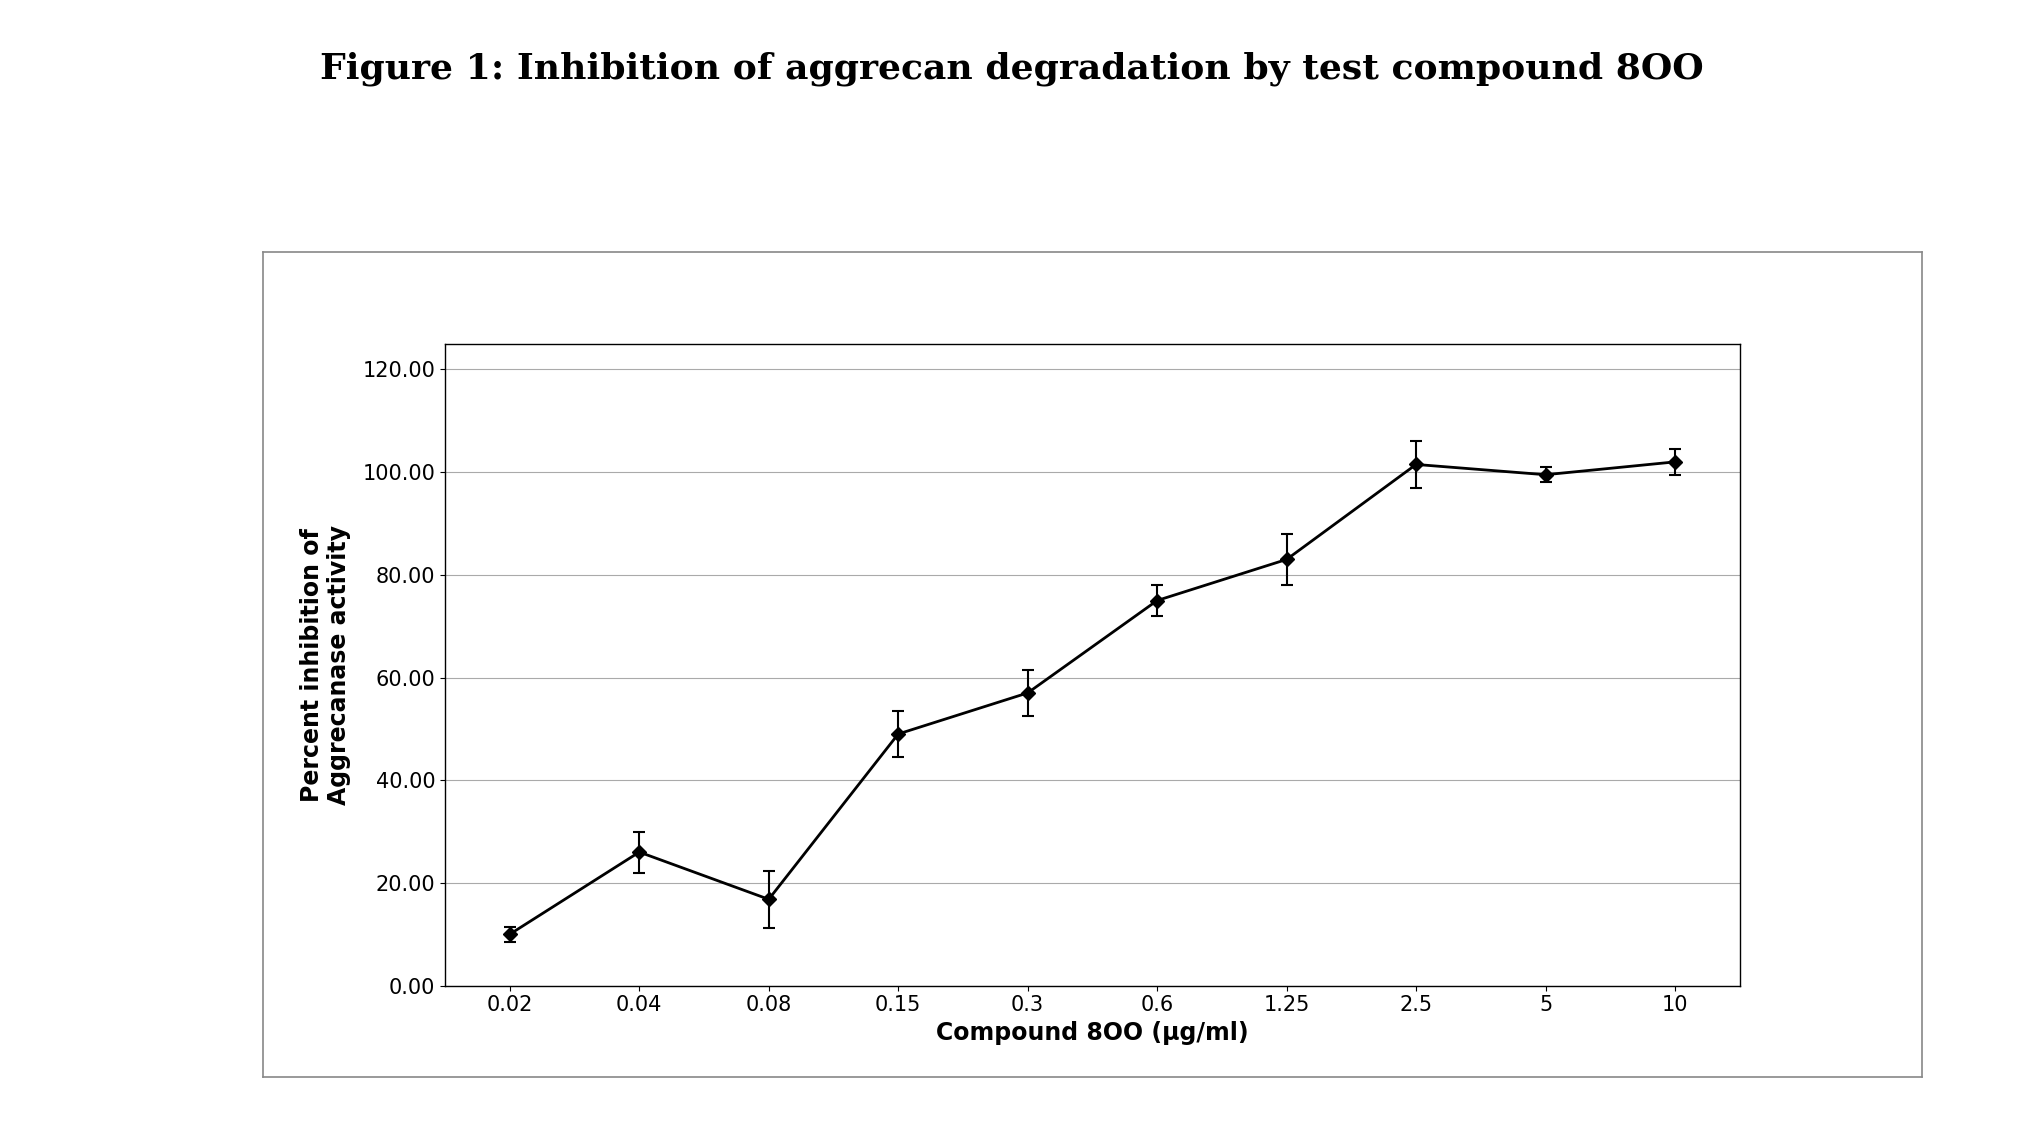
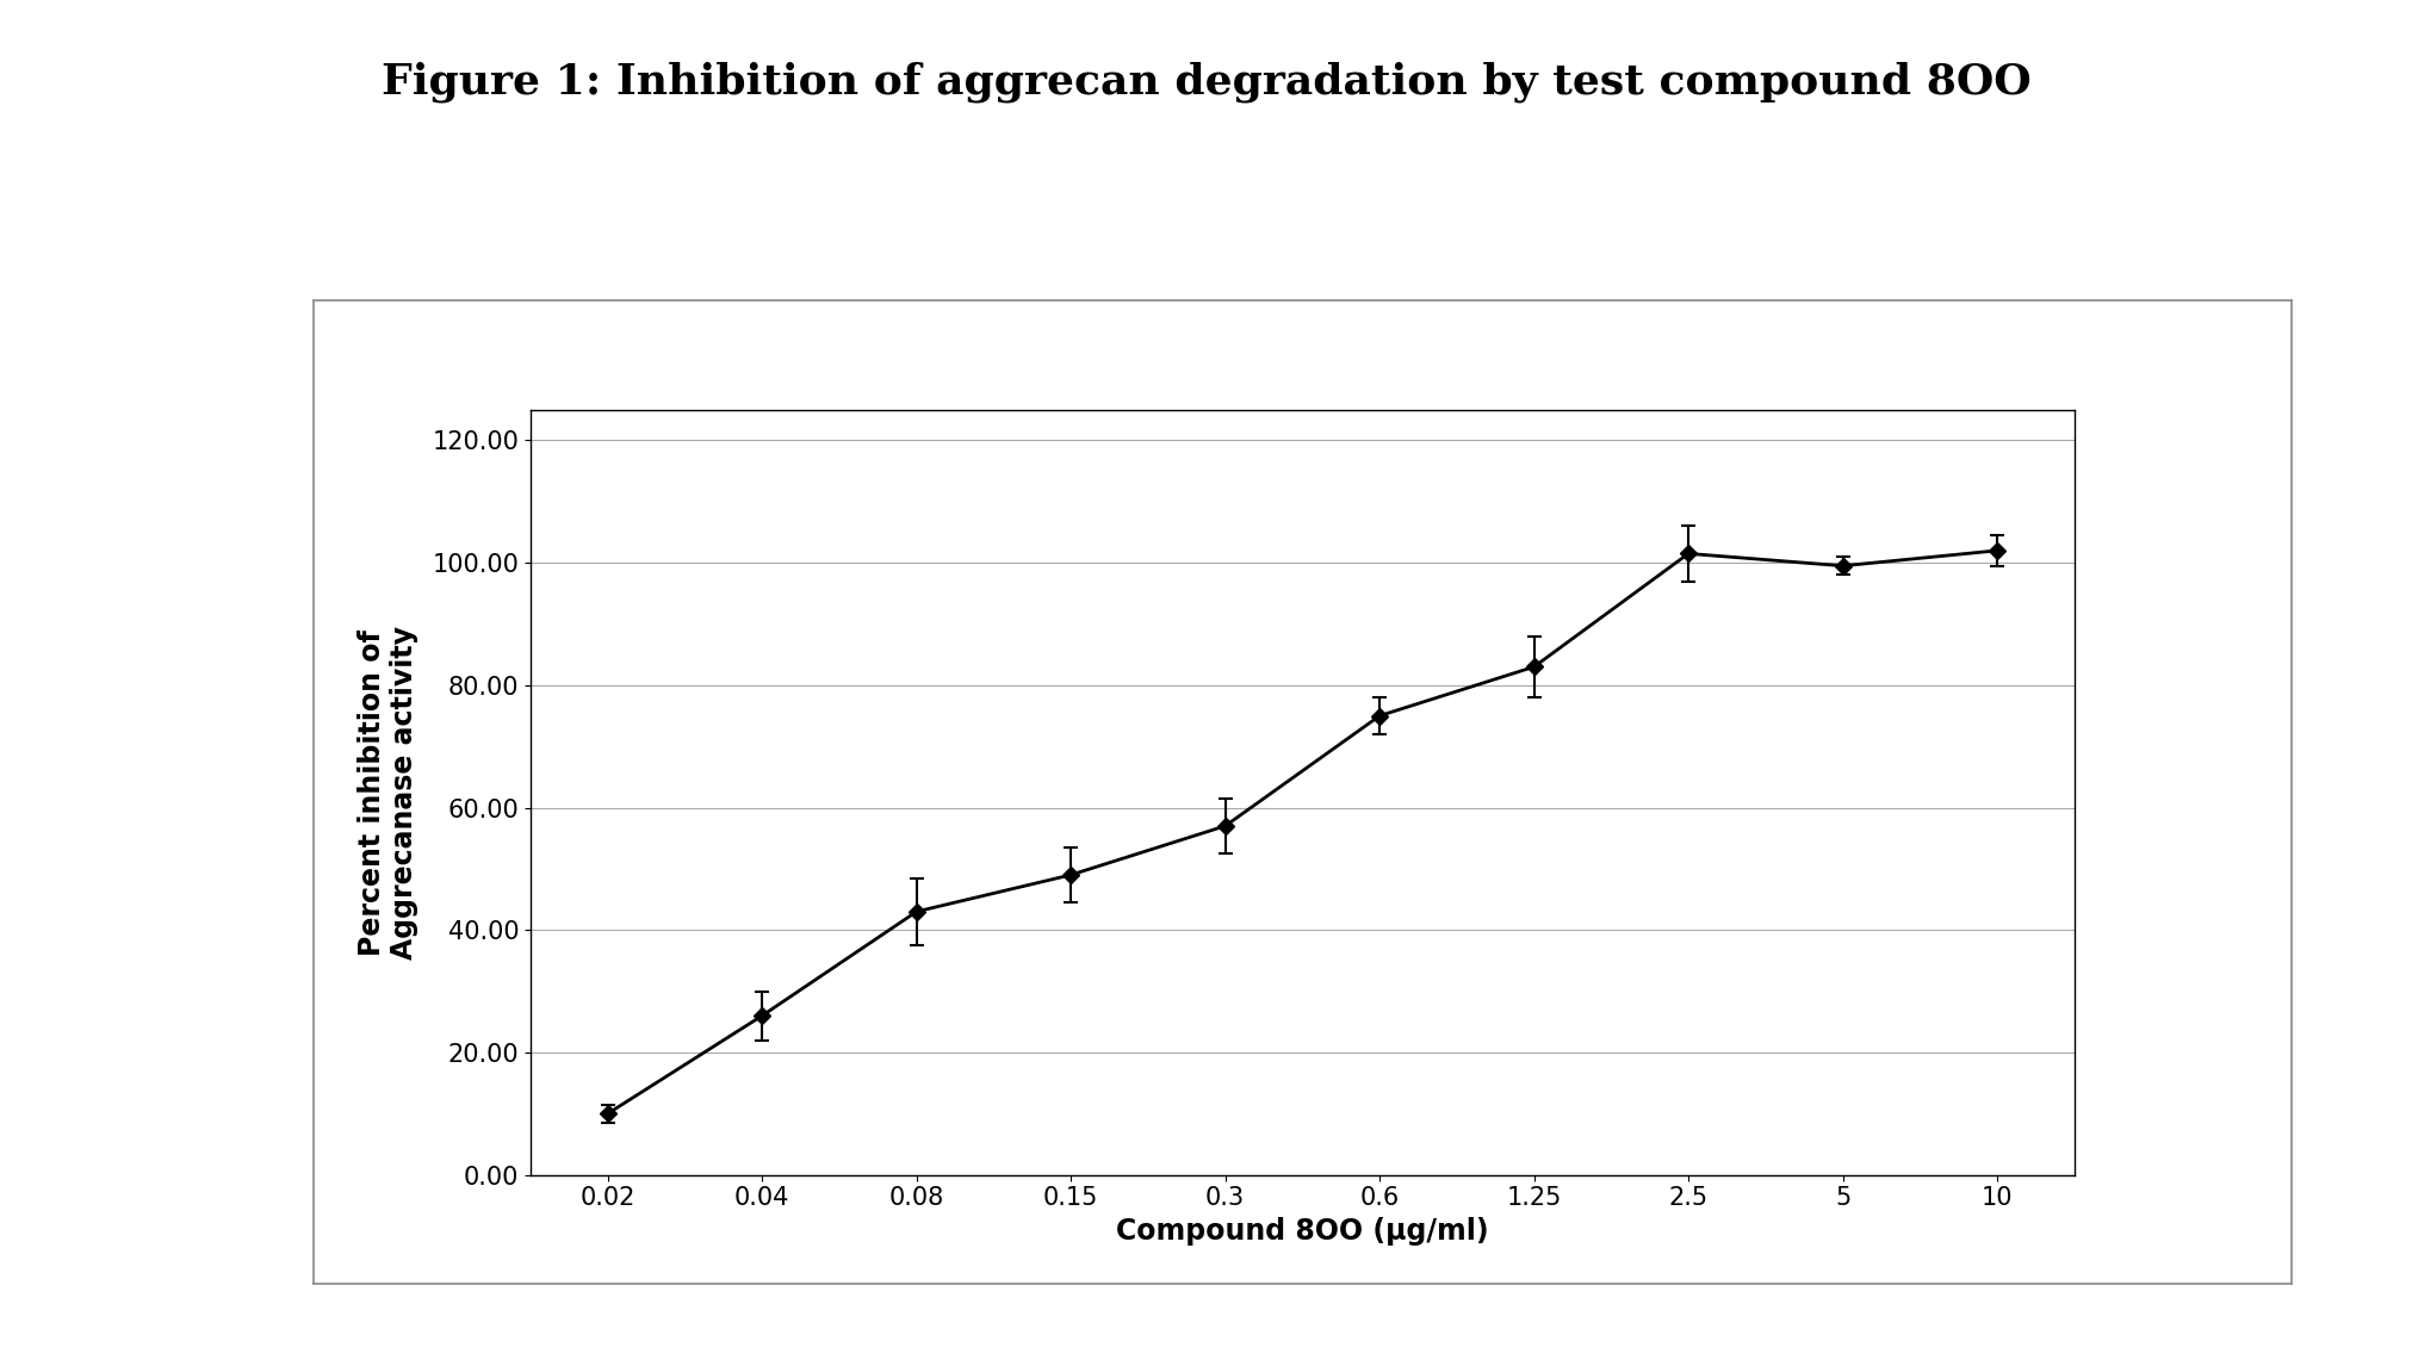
0.08: 16.8 -> 43.0
